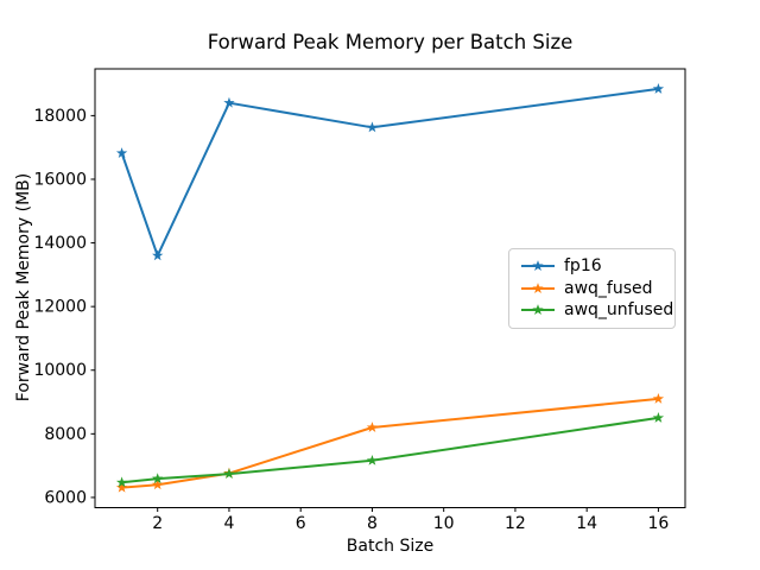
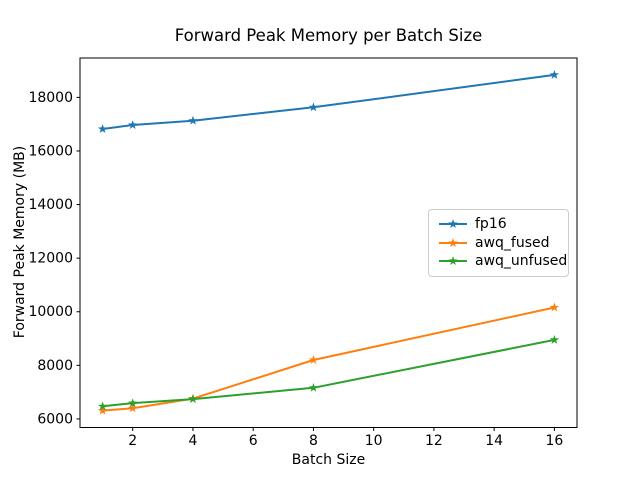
fp16/2: 13600 -> 17000
fp16/4: 18400 -> 17100
awq_fused/16: 9100 -> 10200
awq_unfused/16: 8500 -> 9000
